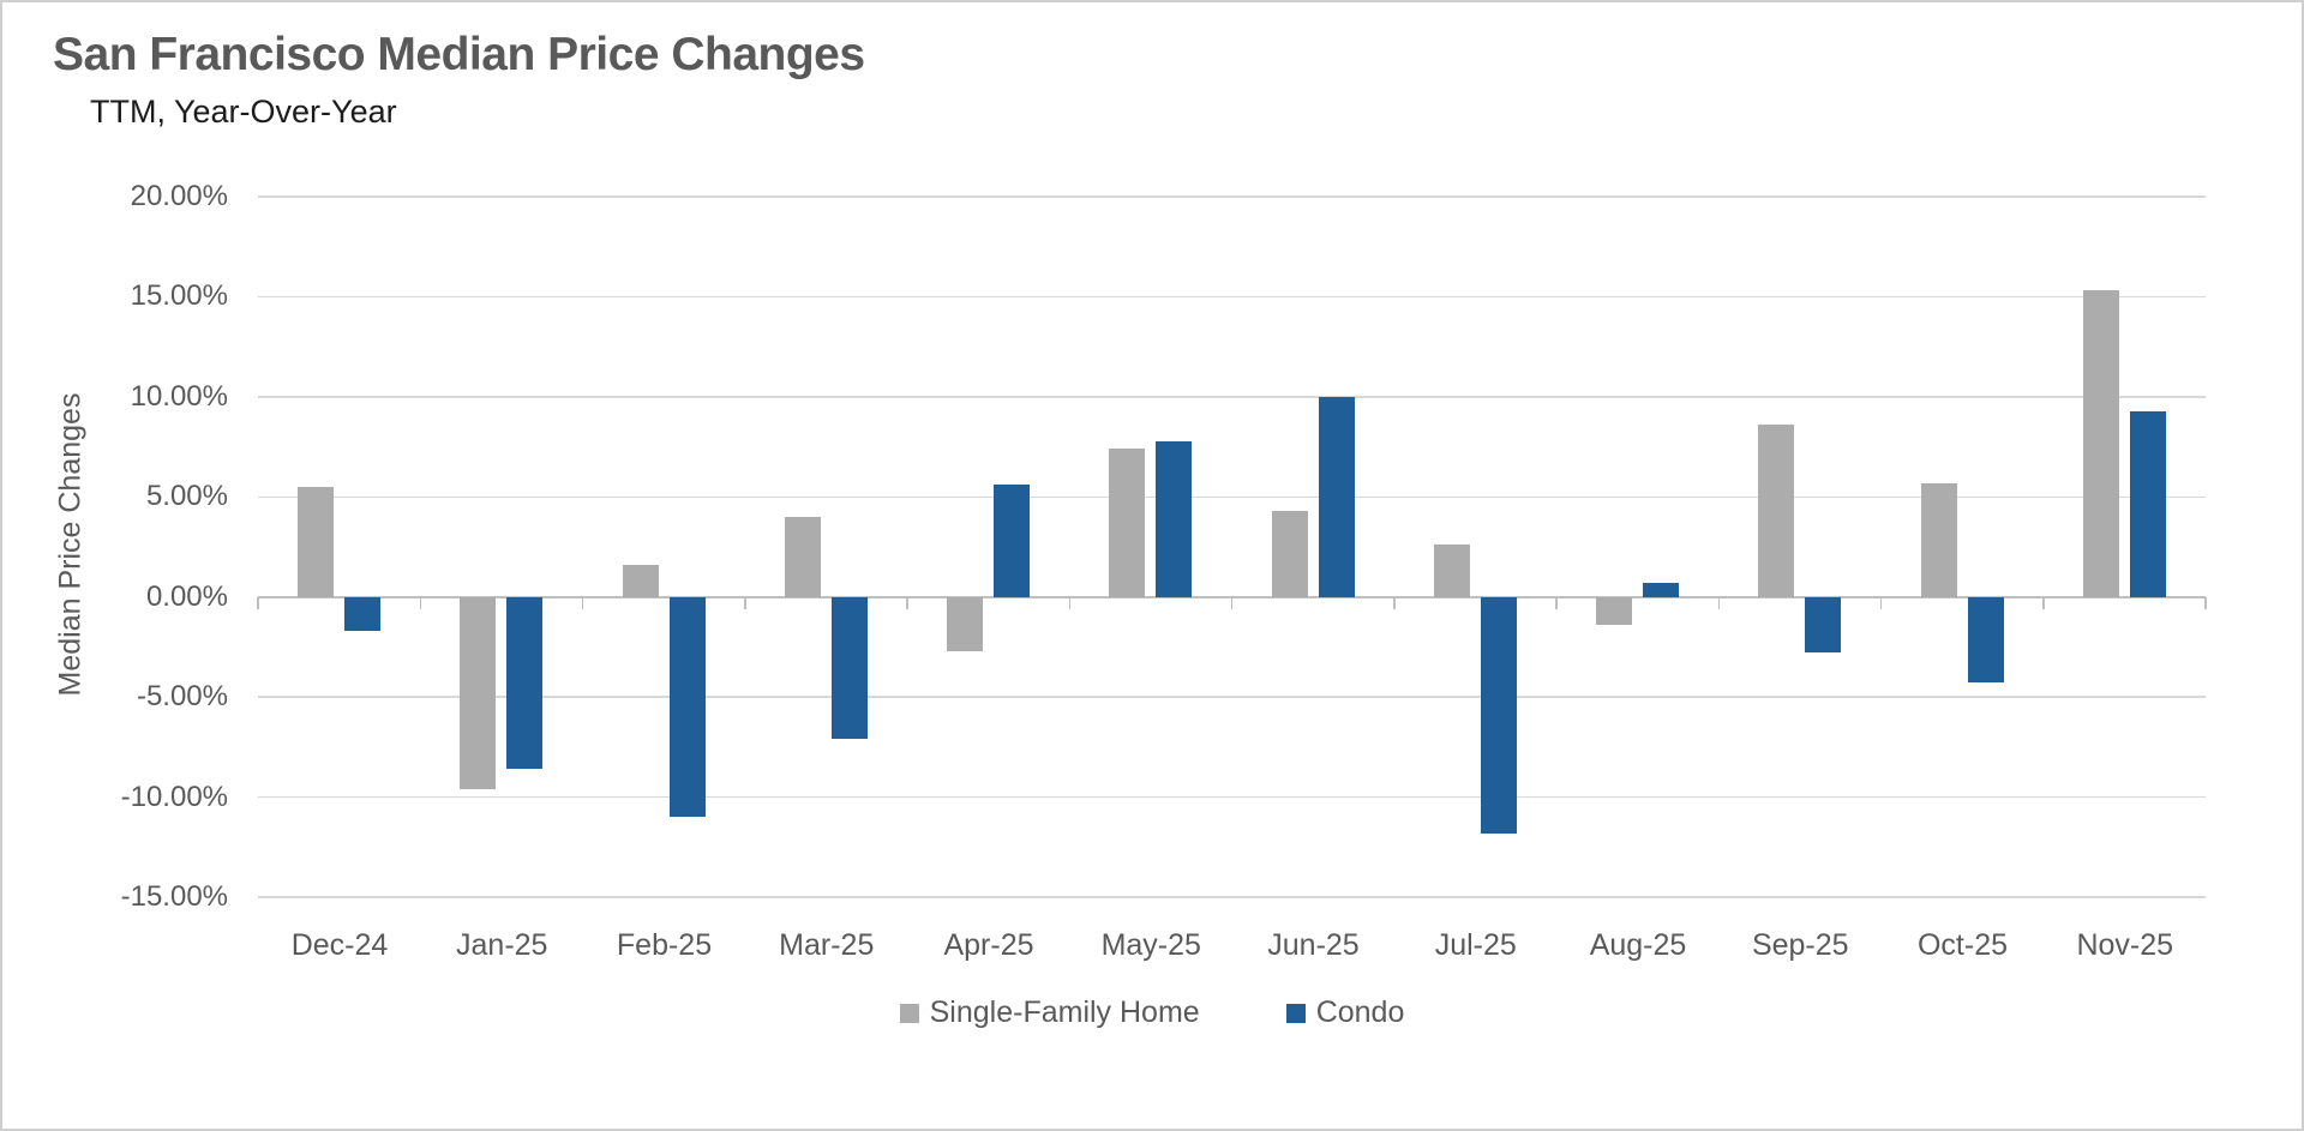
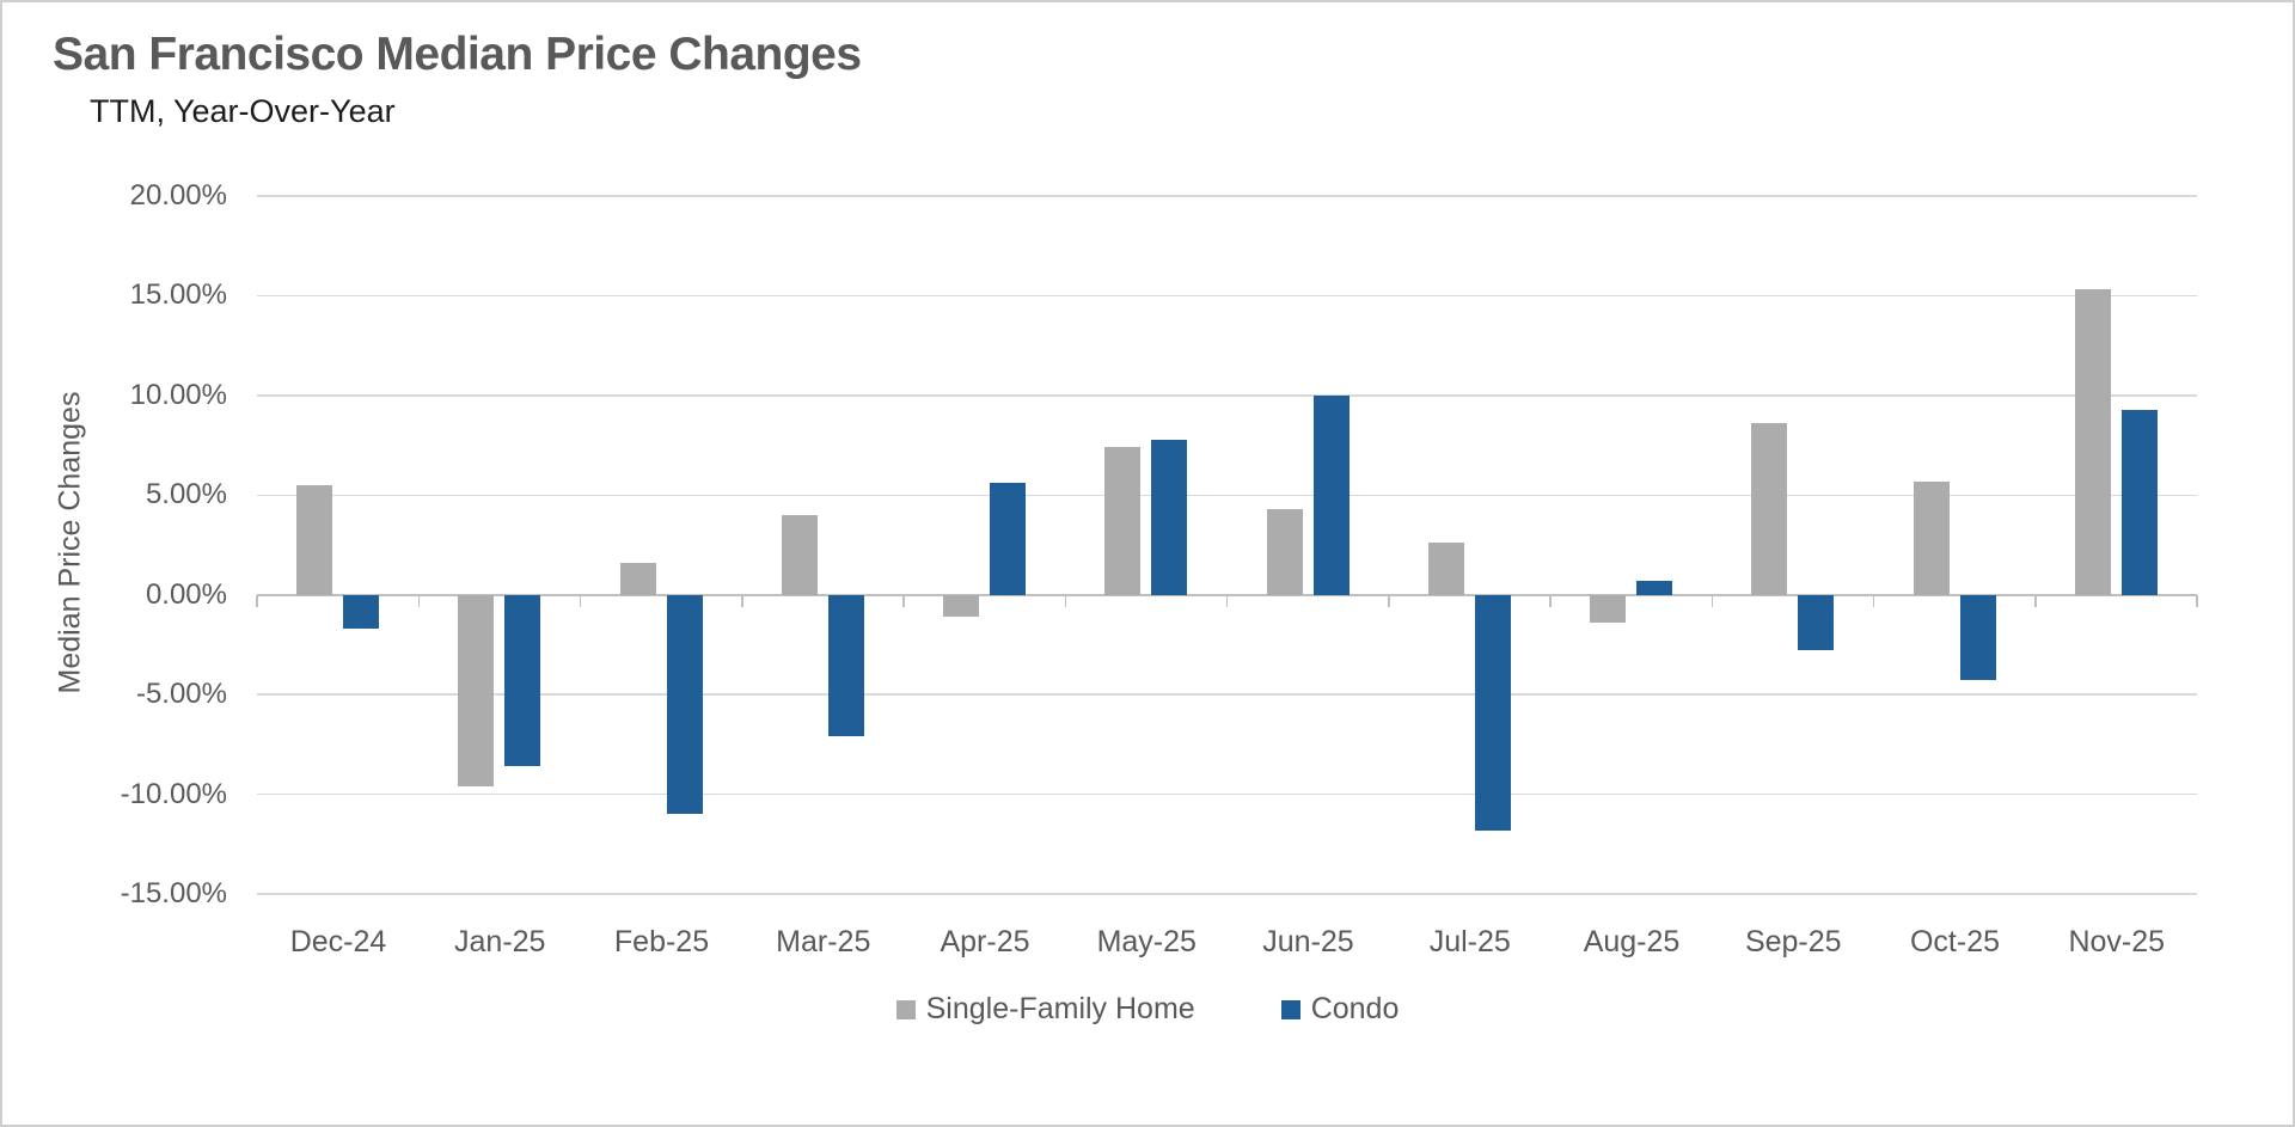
Single-Family Home/Apr-25: -2.7% -> -1.1%
